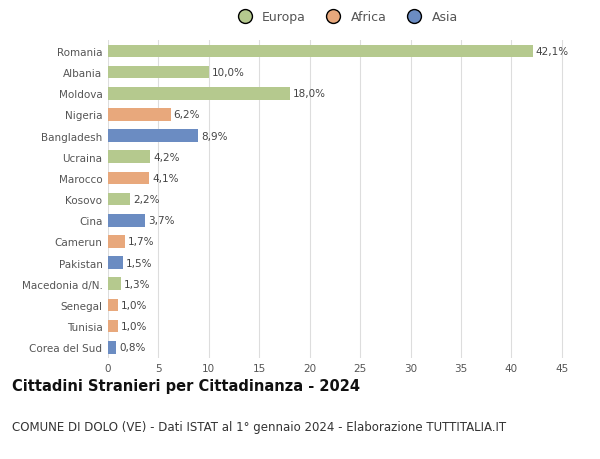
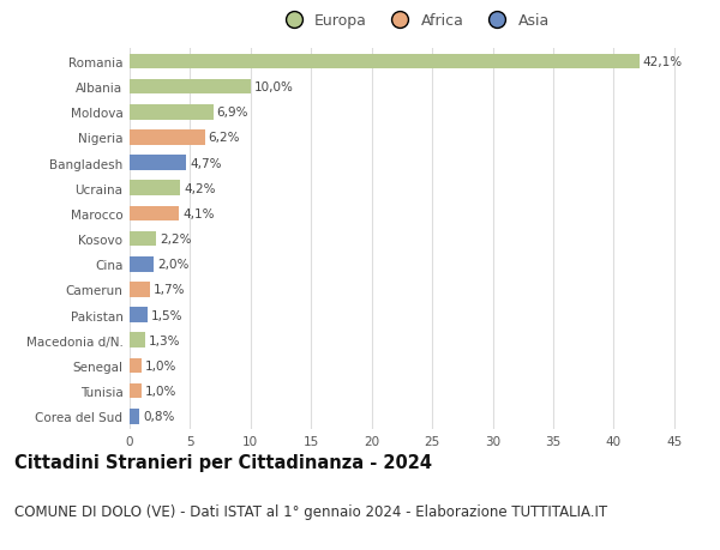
Moldova: 18,0% -> 6,9%
Bangladesh: 8,9% -> 4,7%
Cina: 3,7% -> 2,0%
